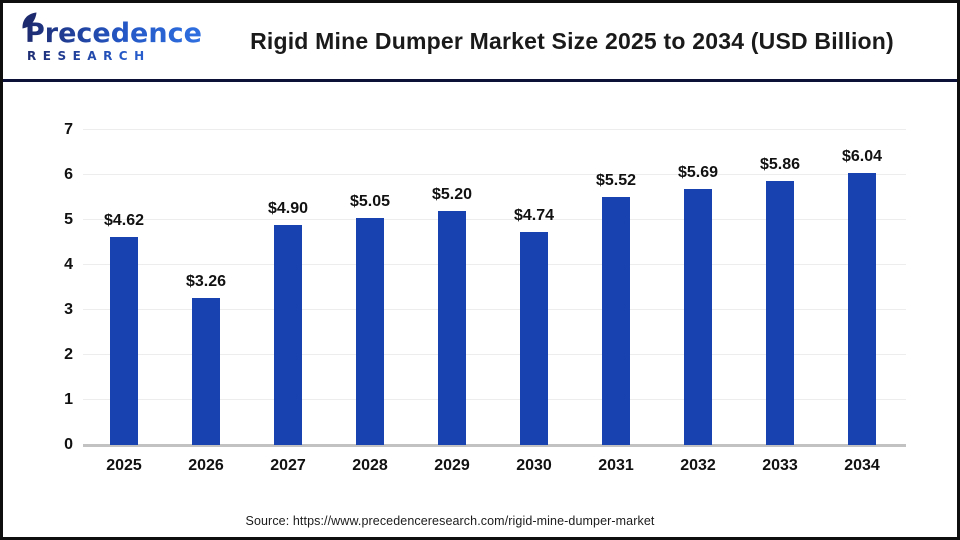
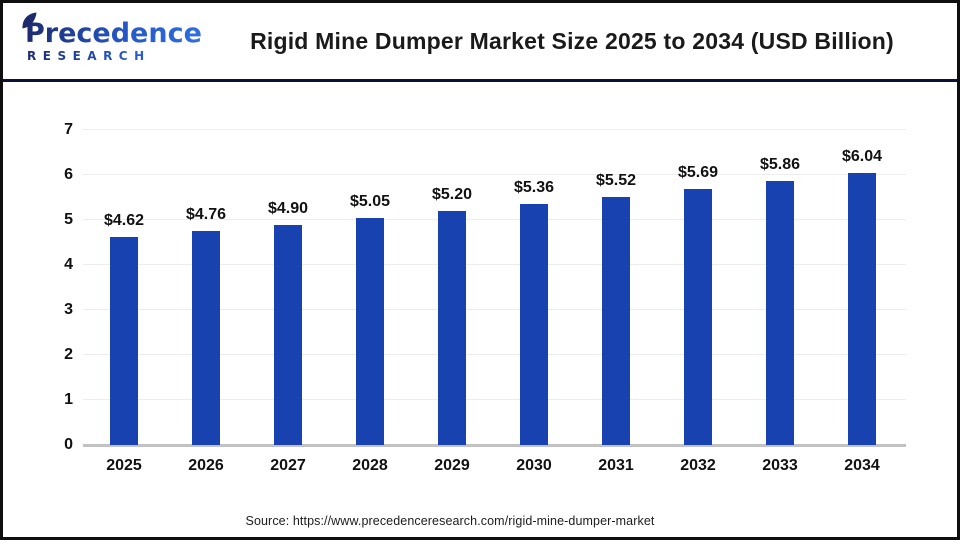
2026: $3.26 -> $4.76
2030: $4.74 -> $5.36
